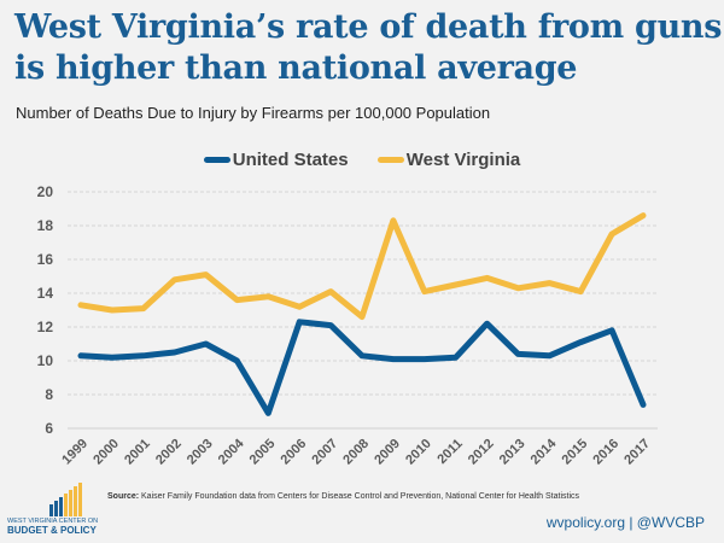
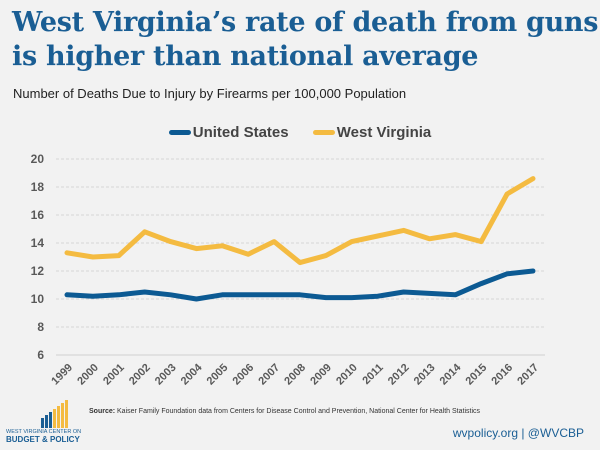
United States/2003: 11.0 -> 10.3
West Virginia/2003: 15.1 -> 14.1
United States/2005: 6.9 -> 10.3
United States/2006: 12.3 -> 10.3
United States/2007: 12.1 -> 10.3
West Virginia/2009: 18.3 -> 13.1
United States/2012: 12.2 -> 10.5
United States/2017: 7.4 -> 12.0
